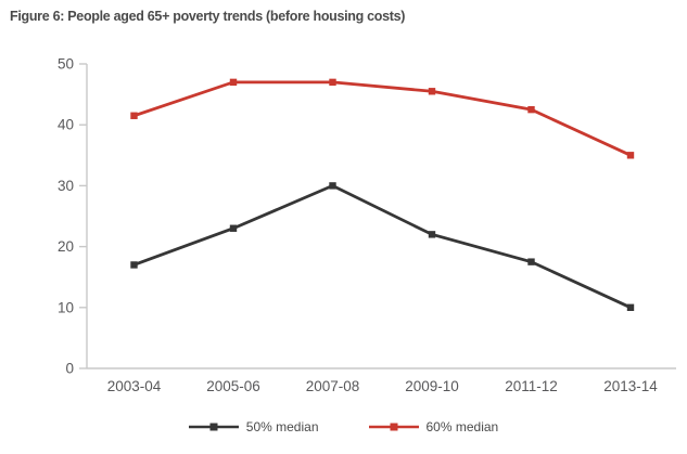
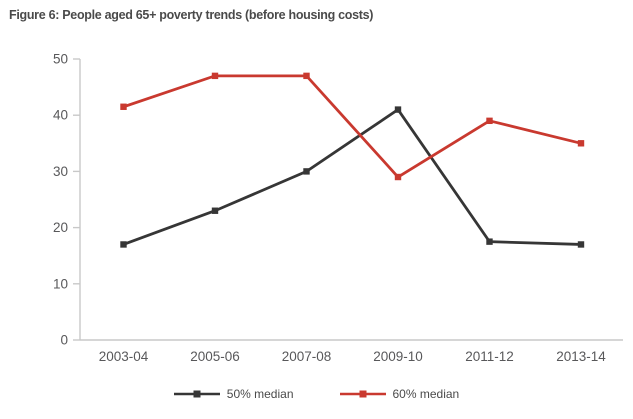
50% median/2009-10: 22 -> 41
60% median/2009-10: 46 -> 29
60% median/2011-12: 42 -> 39
50% median/2013-14: 10 -> 17
